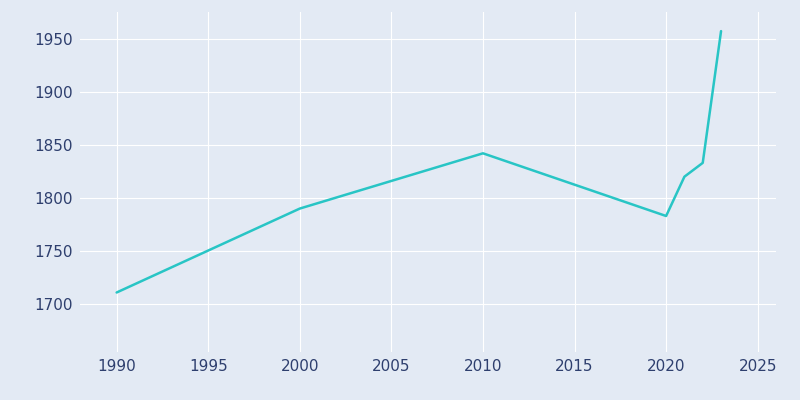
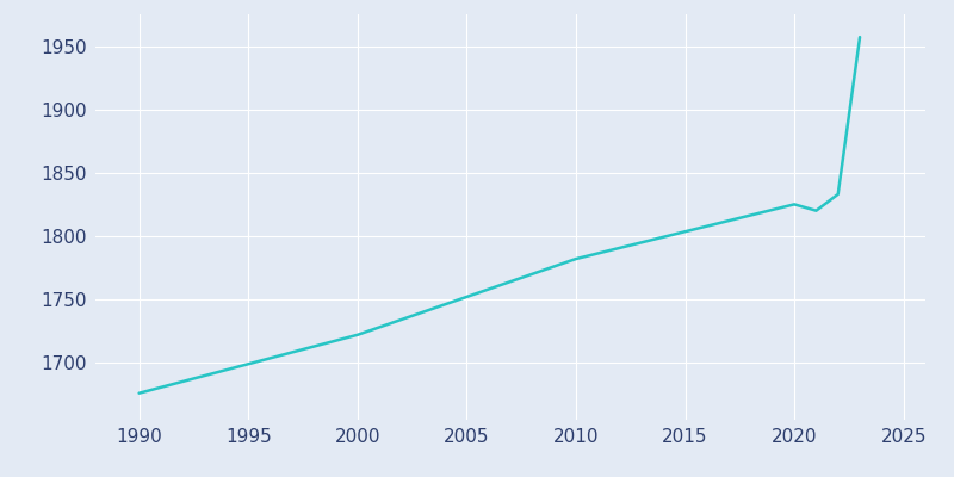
1990: 1711 -> 1676
2000: 1790 -> 1722
2010: 1842 -> 1782
2020: 1783 -> 1825
